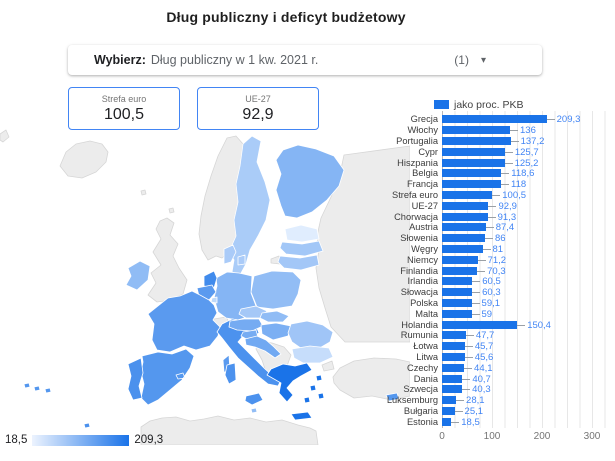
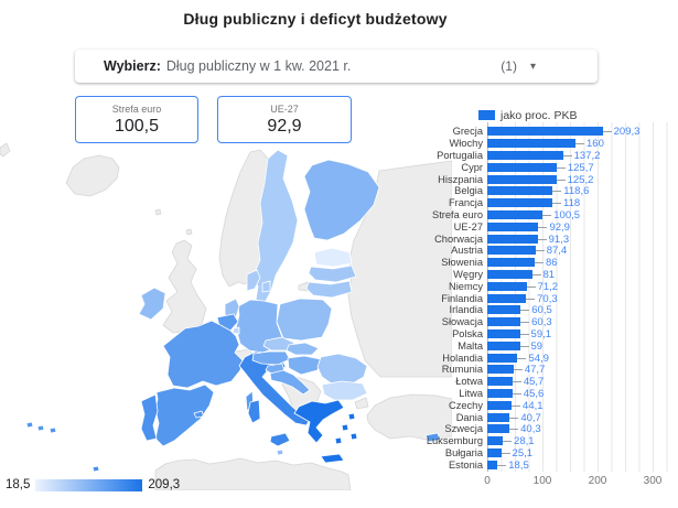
Włochy: 136 -> 160
Holandia: 150,4 -> 54,9
